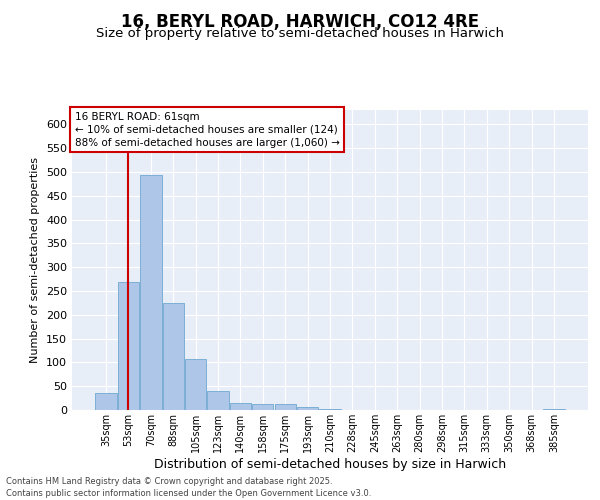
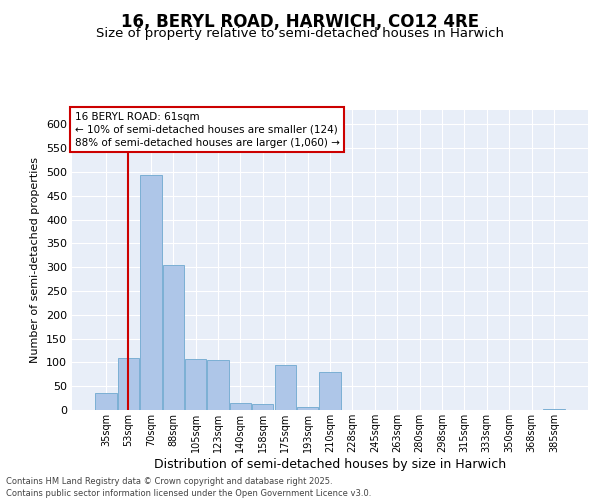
53sqm: 268 -> 110
88sqm: 225 -> 305
123sqm: 40 -> 105
175sqm: 13 -> 95
210sqm: 2 -> 80
